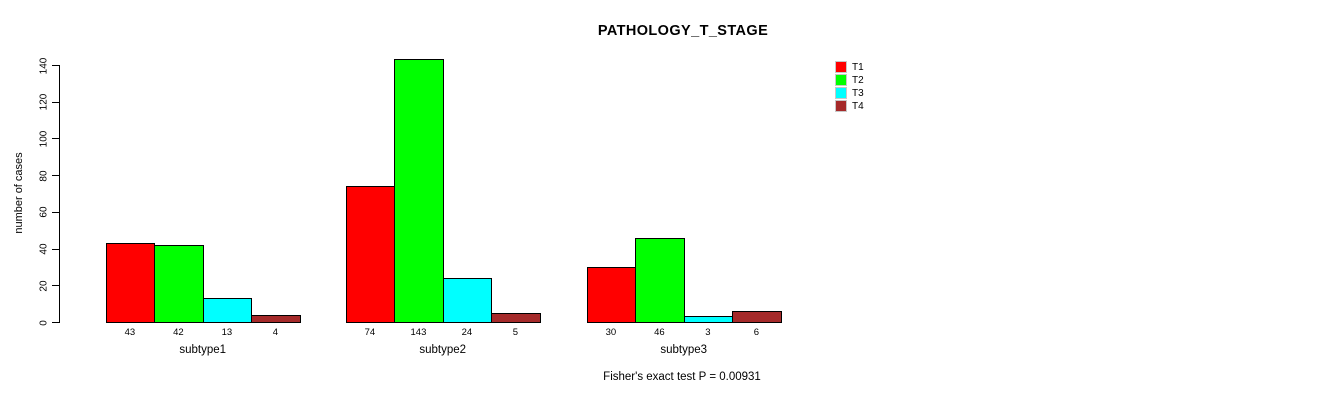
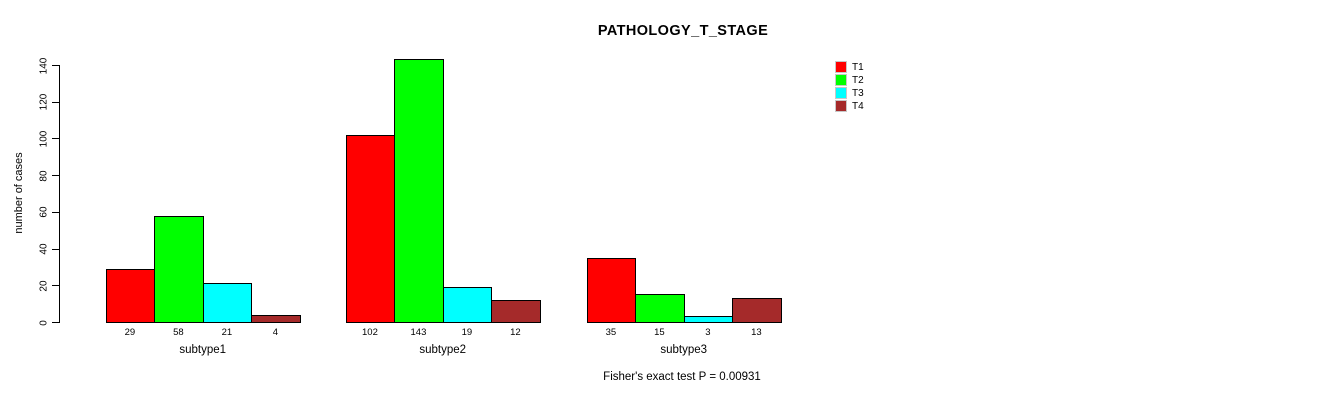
T1/subtype1: 43 -> 29
T2/subtype1: 42 -> 58
T3/subtype1: 13 -> 21
T1/subtype2: 74 -> 102
T3/subtype2: 24 -> 19
T4/subtype2: 5 -> 12
T1/subtype3: 30 -> 35
T2/subtype3: 46 -> 15
T4/subtype3: 6 -> 13
